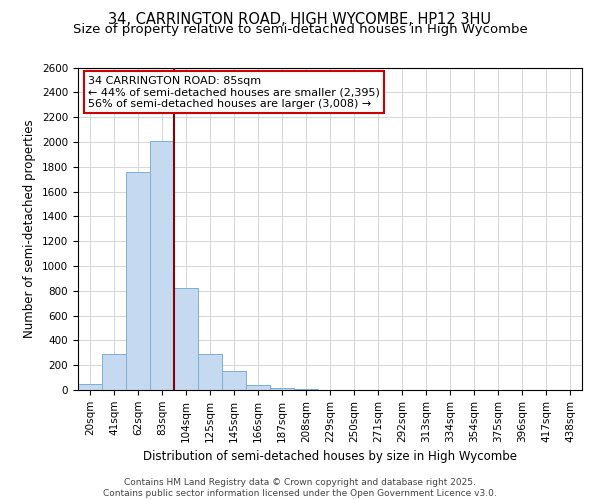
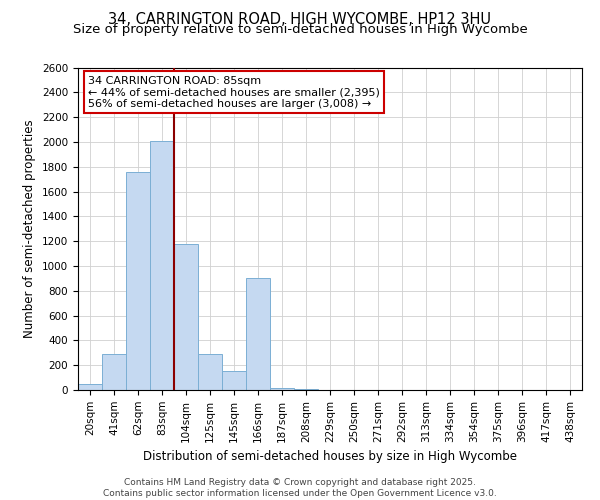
104sqm: 820 -> 1180
166sqm: 40 -> 900
